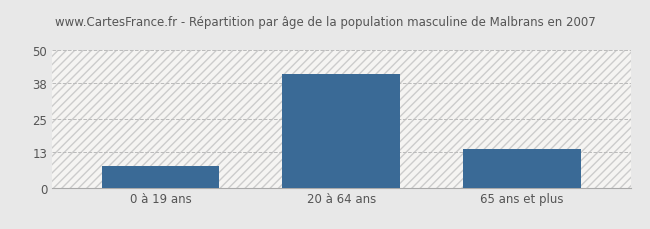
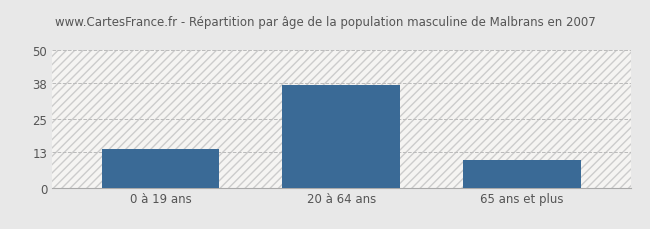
0 à 19 ans: 8 -> 14
20 à 64 ans: 41 -> 37
65 ans et plus: 14 -> 10
